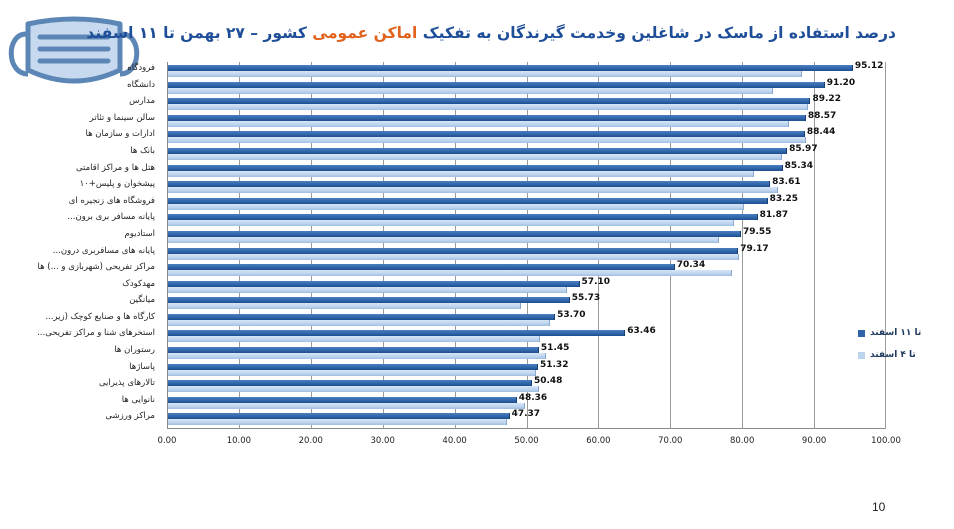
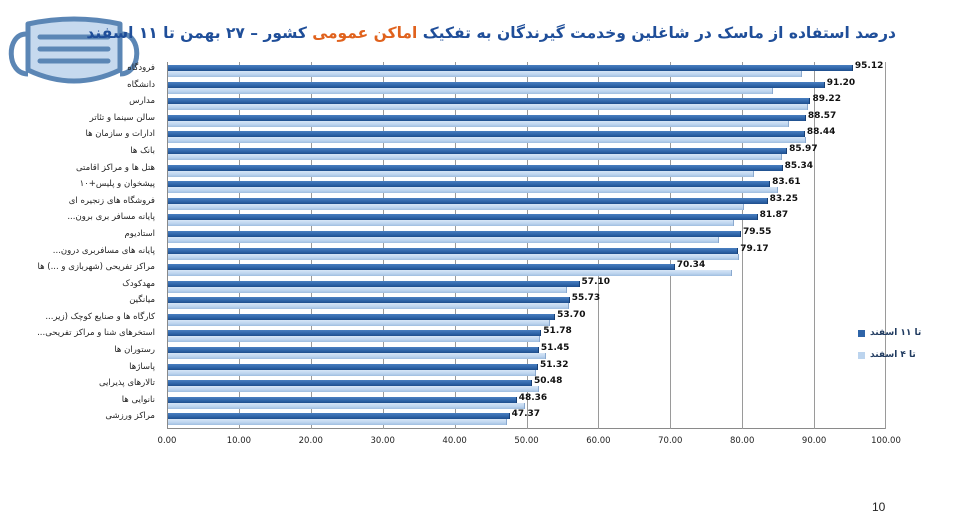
تا ۴ اسفند/میانگین: 49 -> 56
تا ۱۱ اسفند/استخرهای شنا و مراکز تفریحی...: 63.46 -> 51.78
